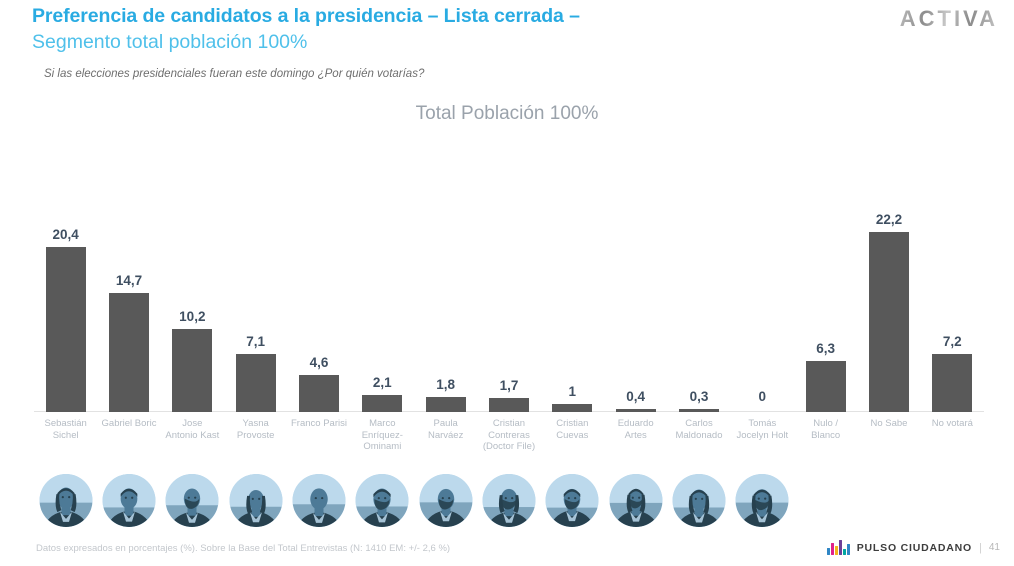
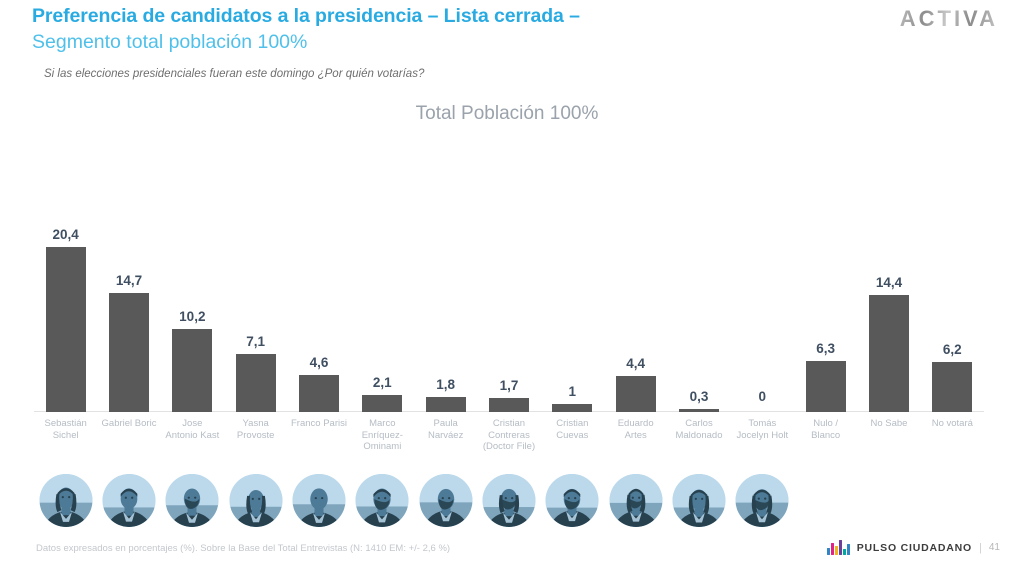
Eduardo Artes: 0,4 -> 4,4
No Sabe: 22,2 -> 14,4
No votará: 7,2 -> 6,2
